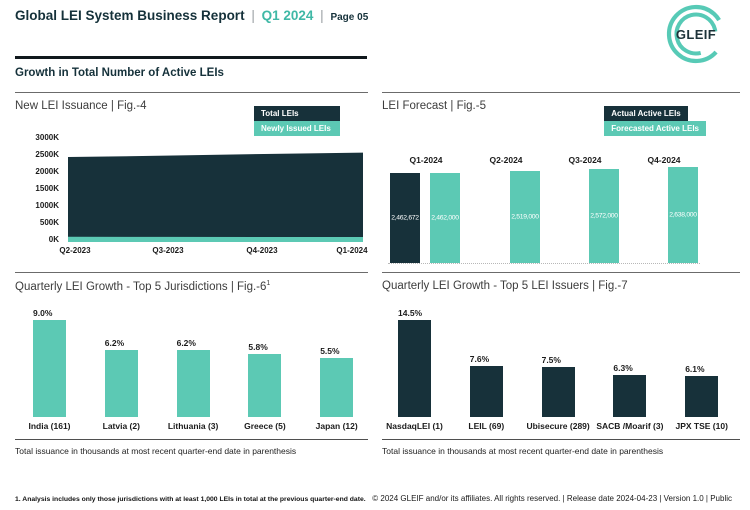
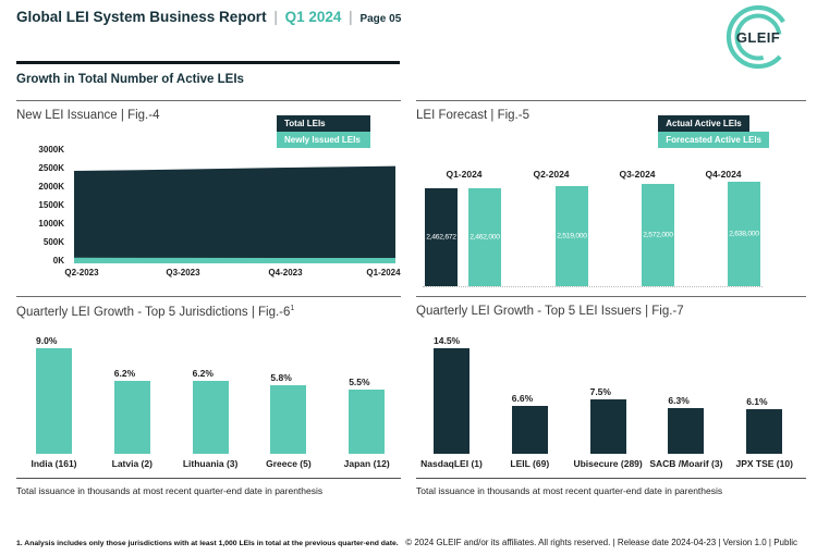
Quarterly LEI Growth - Top 5 LEI Issuers | Fig.-7/LEIL (69): 7.6% -> 6.6%
